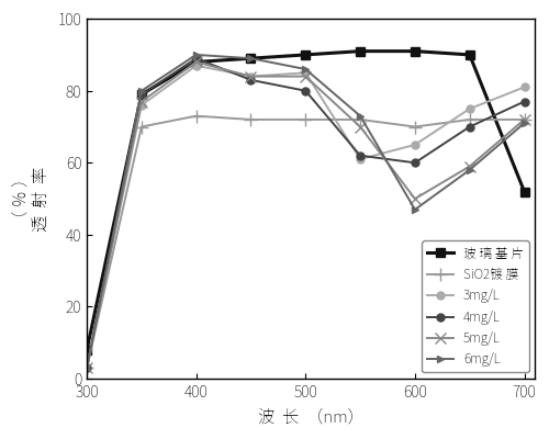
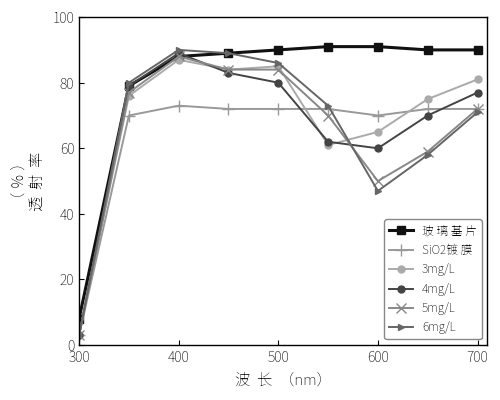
玻 璃 基 片/700: 52 -> 90
